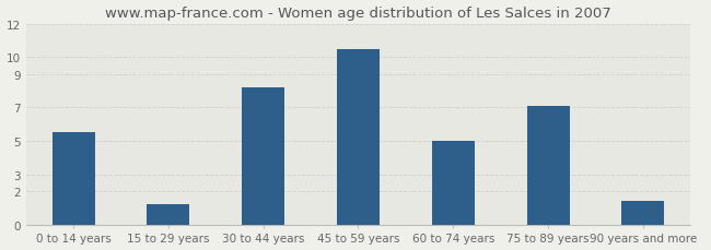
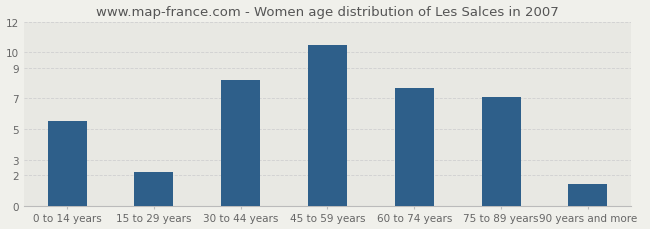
15 to 29 years: 1.2 -> 2.2
60 to 74 years: 5.0 -> 7.7
